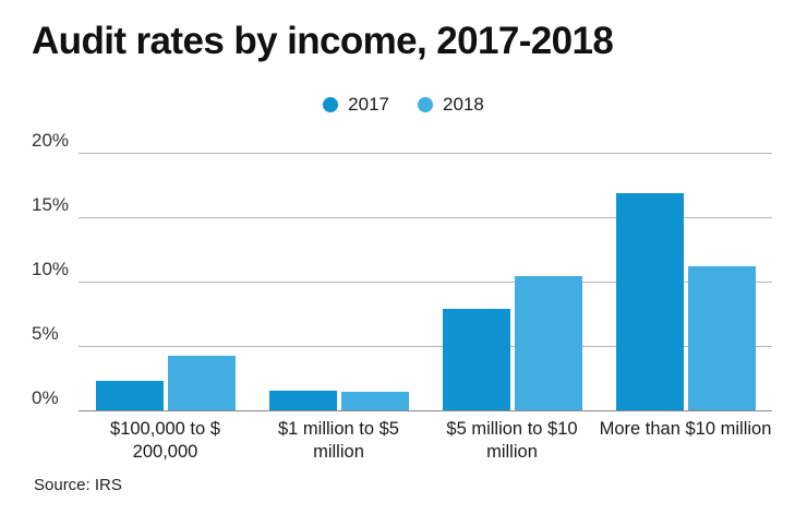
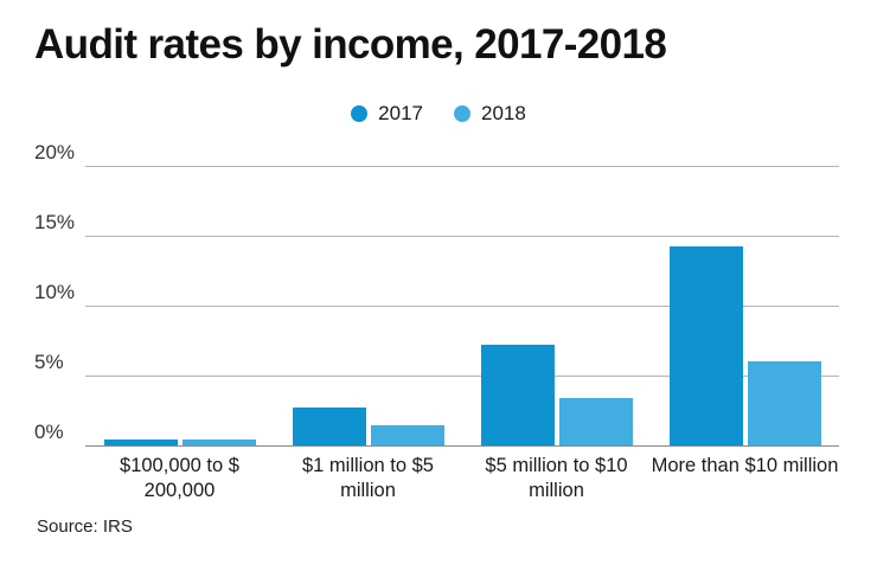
2017/$100,000 to $ 200,000: 2.3% -> 0.4%
2018/$100,000 to $ 200,000: 4.2% -> 0.4%
2017/$1 million to $5 million: 1.5% -> 2.7%
2017/$5 million to $10 million: 7.9% -> 7.2%
2018/$5 million to $10 million: 10.4% -> 3.4%
2017/More than $10 million: 16.9% -> 14.2%
2018/More than $10 million: 11.2% -> 6.0%
